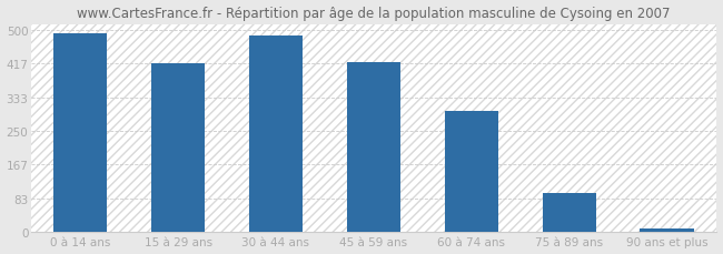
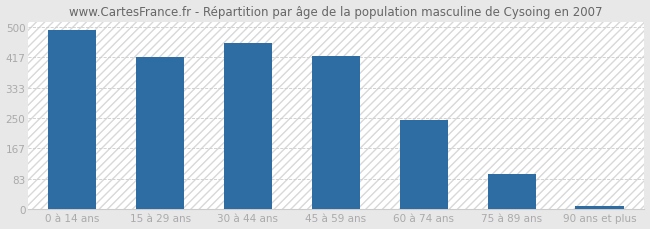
30 à 44 ans: 485 -> 456
60 à 74 ans: 300 -> 246
